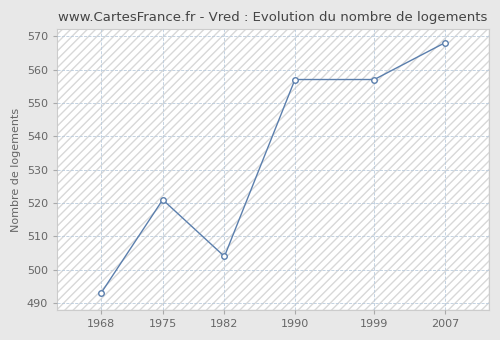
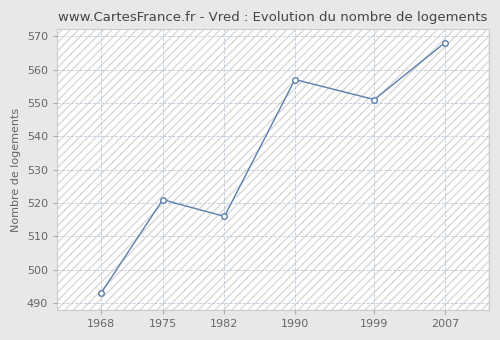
1982: 504 -> 516
1999: 557 -> 551
